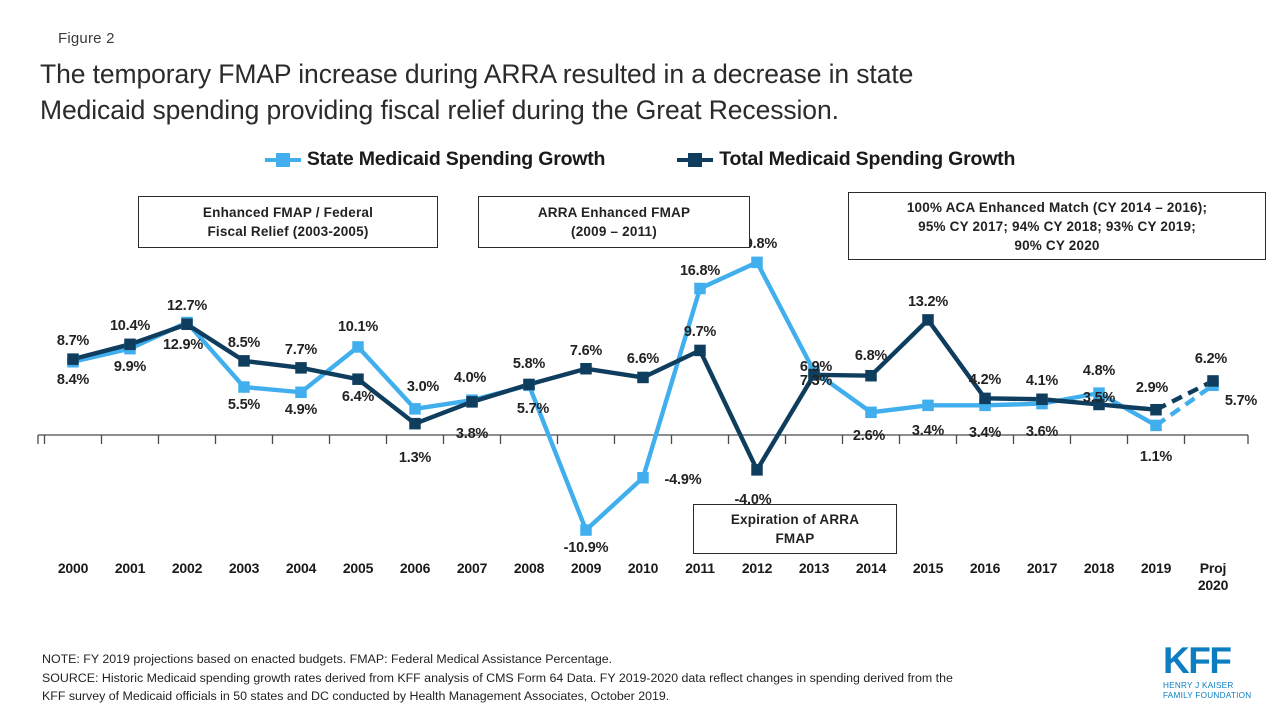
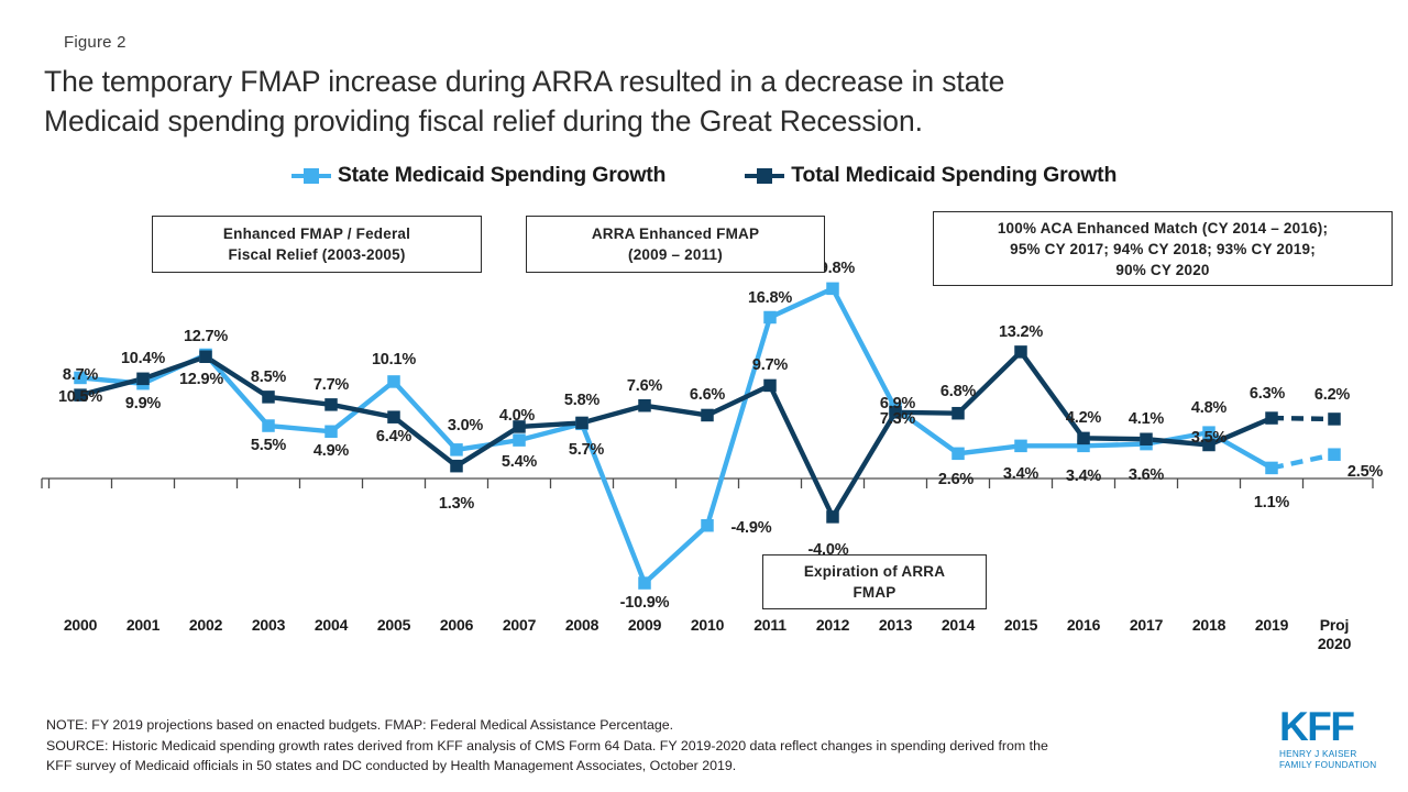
State Medicaid Spending Growth/2000: 8.4% -> 10.5%
Total Medicaid Spending Growth/2007: 3.8% -> 5.4%
Total Medicaid Spending Growth/2019: 2.9% -> 6.3%
State Medicaid Spending Growth/Proj 2020: 5.7% -> 2.5%
